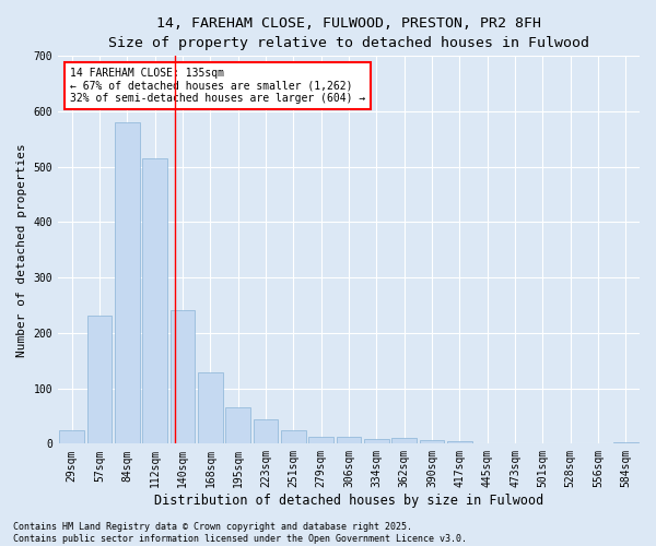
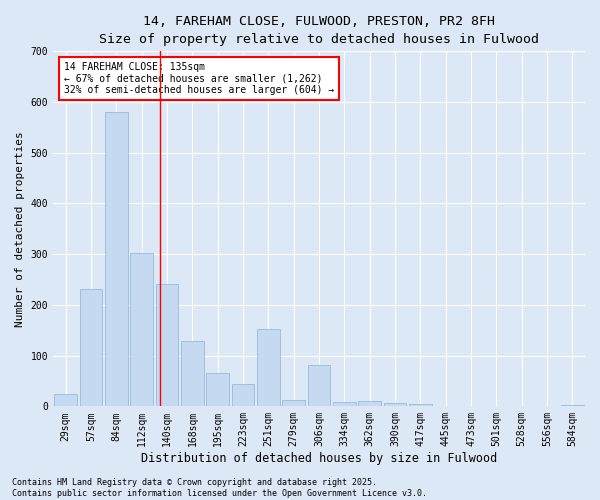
112sqm: 515 -> 302
251sqm: 25 -> 152
306sqm: 12 -> 82
